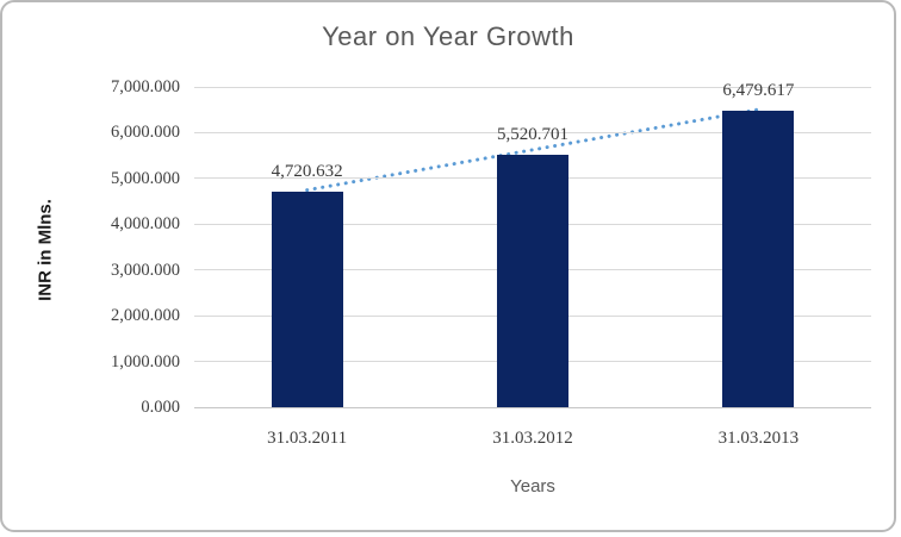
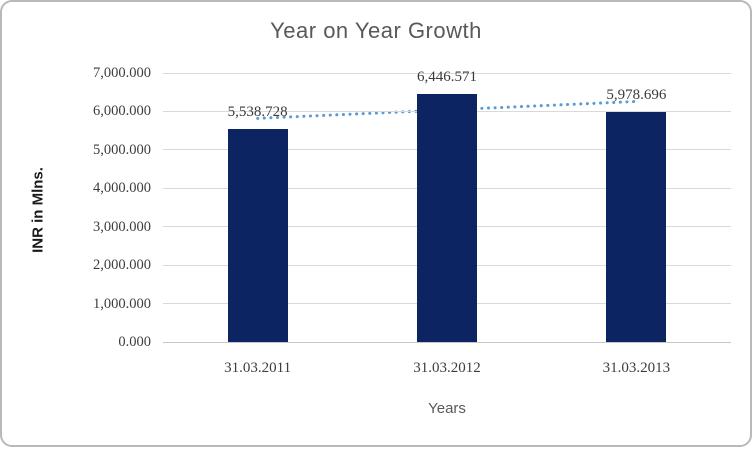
31.03.2011: 4,720.632 -> 5,538.728
31.03.2012: 5,520.701 -> 6,446.571
31.03.2013: 6,479.617 -> 5,978.696
